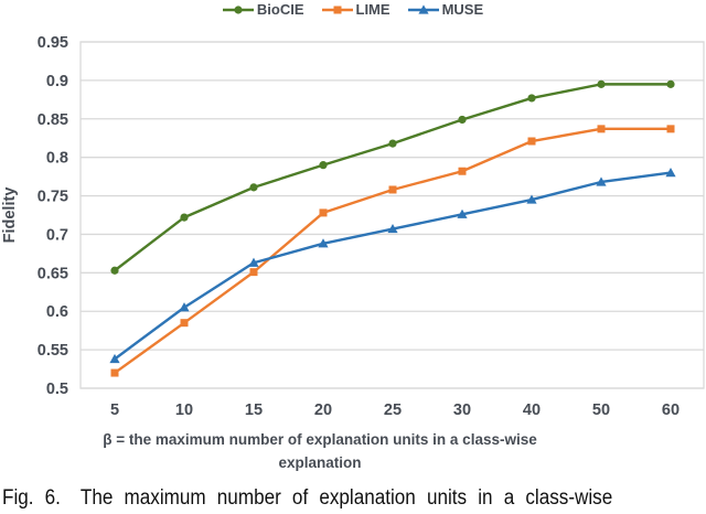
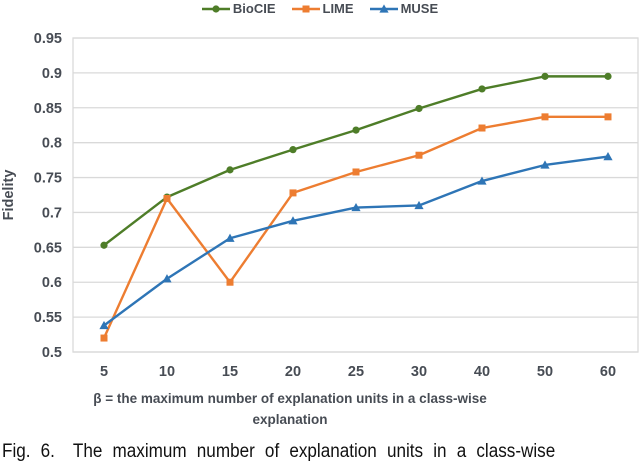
LIME/10: 0.58 -> 0.72
LIME/15: 0.65 -> 0.60
MUSE/30: 0.73 -> 0.71
